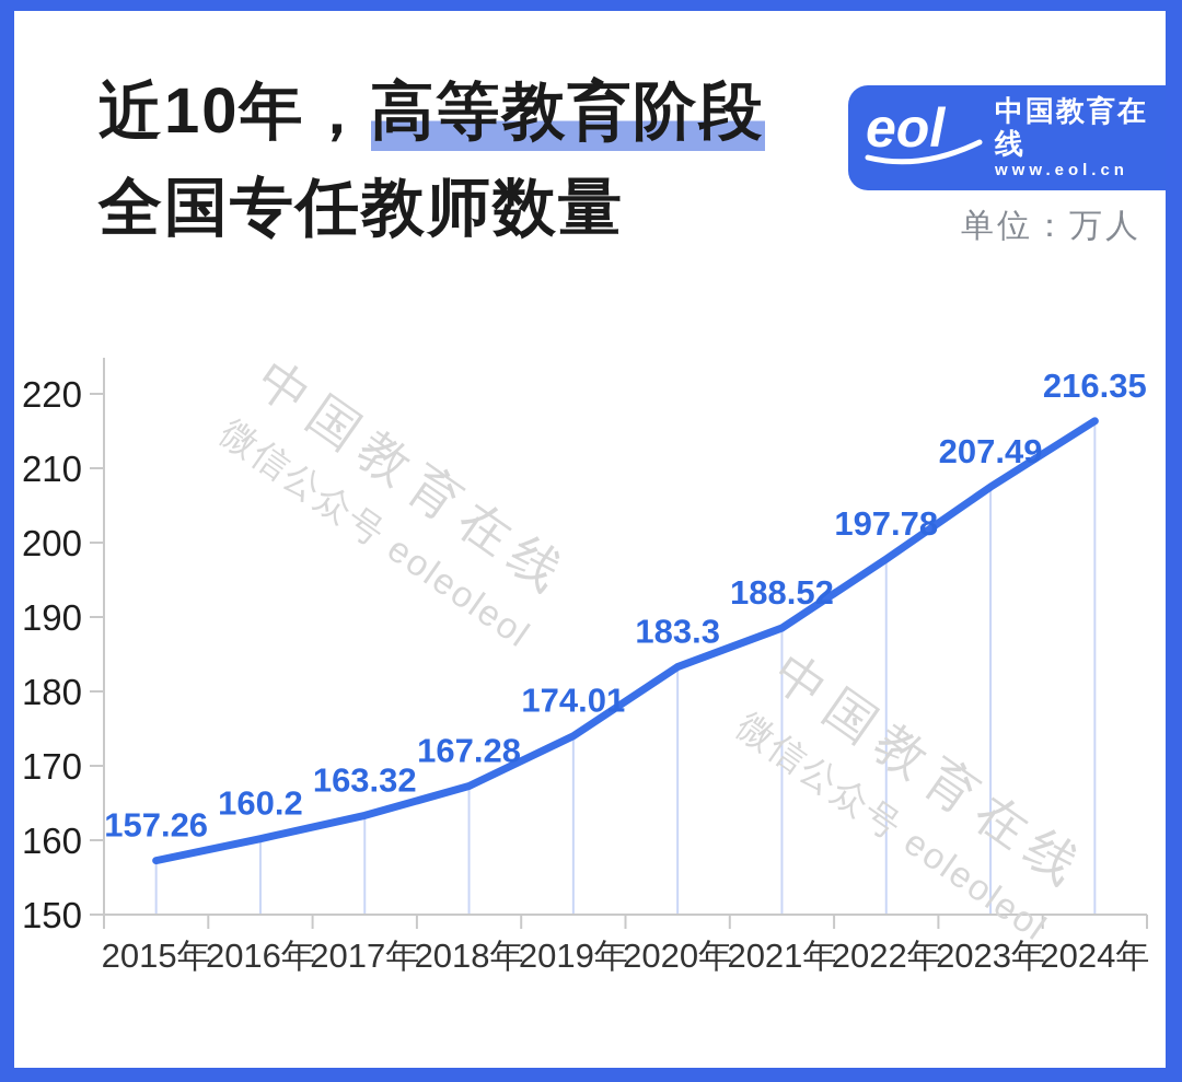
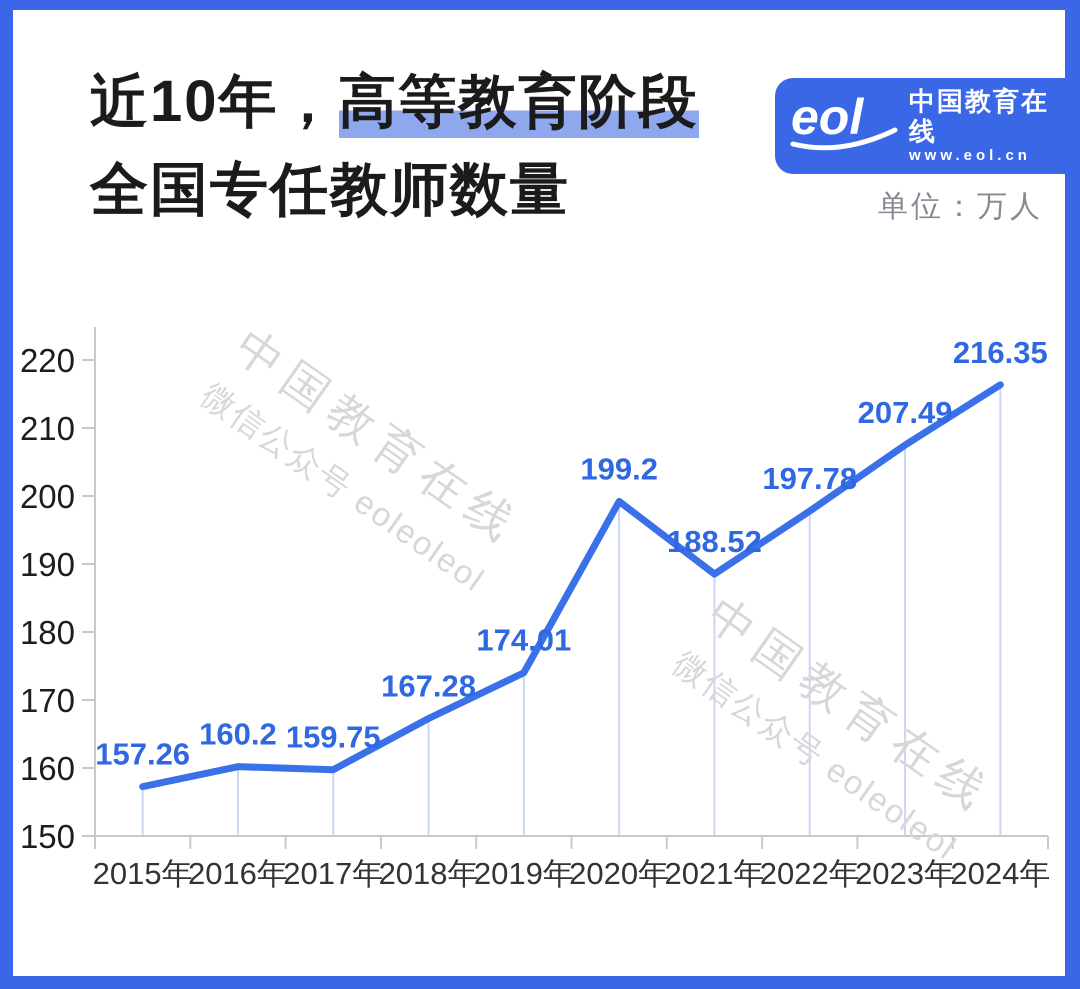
2017年: 163.32 -> 159.75
2020年: 183.3 -> 199.2
